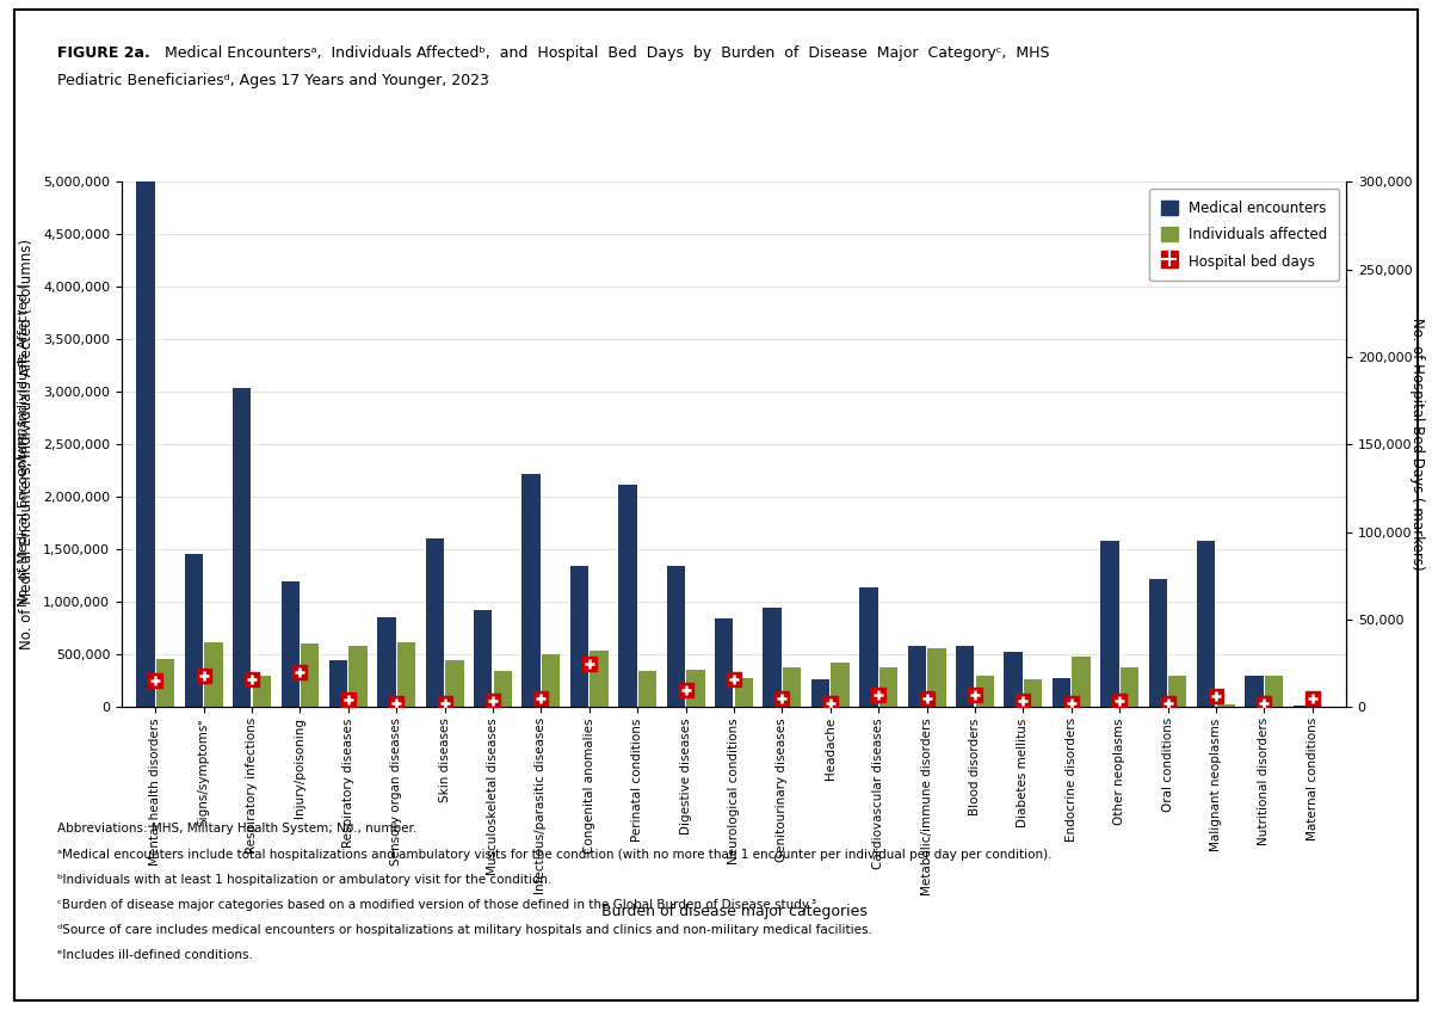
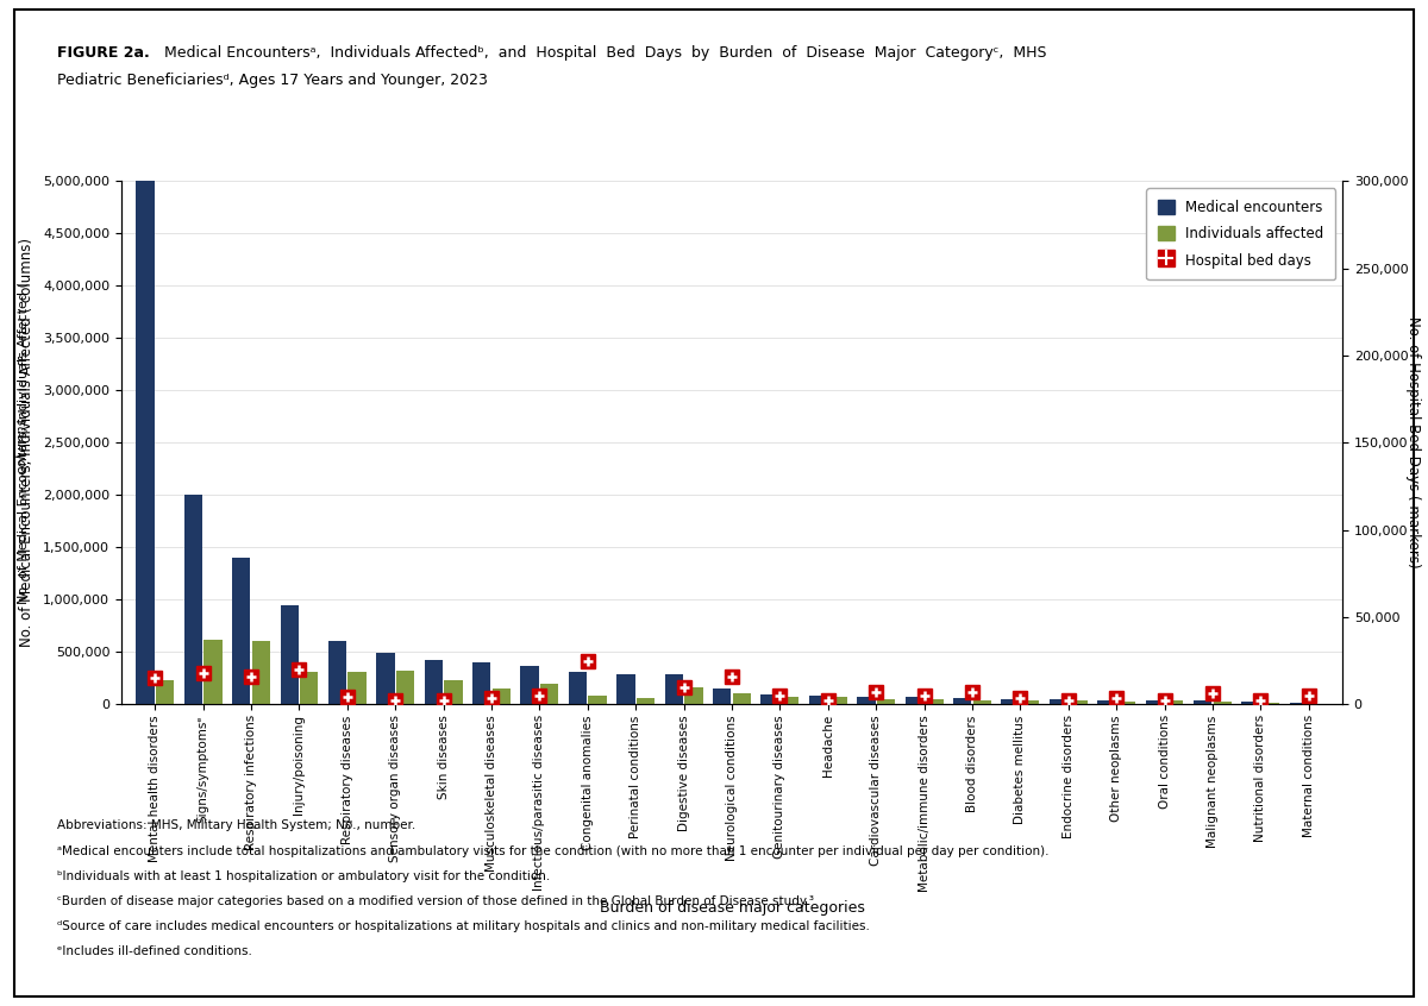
Individuals affected/Mental health disorders: 460,000 -> 230,000
Medical encounters/Signs/symptomsᵉ: 1,460,000 -> 2,000,000
Medical encounters/Respiratory infections: 3,040,000 -> 1,400,000
Individuals affected/Respiratory infections: 300,000 -> 600,000
Medical encounters/Injury/poisoning: 1,200,000 -> 950,000
Individuals affected/Injury/poisoning: 600,000 -> 310,000
Medical encounters/Respiratory diseases: 440,000 -> 600,000
Individuals affected/Respiratory diseases: 580,000 -> 310,000
Medical encounters/Sensory organ diseases: 860,000 -> 490,000
Individuals affected/Sensory organ diseases: 620,000 -> 320,000
Medical encounters/Skin diseases: 1,600,000 -> 420,000
Individuals affected/Skin diseases: 440,000 -> 220,000
Medical encounters/Musculoskeletal diseases: 920,000 -> 400,000
Individuals affected/Musculoskeletal diseases: 340,000 -> 160,000
Medical encounters/Infectious/parasitic diseases: 2,220,000 -> 370,000
Individuals affected/Infectious/parasitic diseases: 500,000 -> 200,000
Medical encounters/Congenital anomalies: 1,340,000 -> 310,000
Individuals affected/Congenital anomalies: 540,000 -> 80,000
Medical encounters/Perinatal conditions: 2,120,000 -> 290,000
Individuals affected/Perinatal conditions: 340,000 -> 60,000
Medical encounters/Digestive diseases: 1,340,000 -> 290,000
Individuals affected/Digestive diseases: 360,000 -> 160,000
Medical encounters/Neurological conditions: 840,000 -> 160,000
Individuals affected/Neurological conditions: 280,000 -> 100,000
Medical encounters/Genitourinary diseases: 940,000 -> 90,000
Individuals affected/Genitourinary diseases: 380,000 -> 60,000
Medical encounters/Headache: 260,000 -> 80,000
Individuals affected/Headache: 420,000 -> 70,000
Medical encounters/Cardiovascular diseases: 1,140,000 -> 60,000
Individuals affected/Cardiovascular diseases: 380,000 -> 50,000
Medical encounters/Metabolic/immune disorders: 580,000 -> 60,000
Individuals affected/Metabolic/immune disorders: 560,000 -> 50,000
Medical encounters/Blood disorders: 580,000 -> 60,000
Individuals affected/Blood disorders: 300,000 -> 40,000
Medical encounters/Diabetes mellitus: 520,000 -> 50,000
Individuals affected/Diabetes mellitus: 260,000 -> 30,000
Medical encounters/Endocrine disorders: 280,000 -> 40,000
Individuals affected/Endocrine disorders: 480,000 -> 30,000
Medical encounters/Other neoplasms: 1,580,000 -> 40,000
Individuals affected/Other neoplasms: 380,000 -> 30,000
Medical encounters/Oral conditions: 1,220,000 -> 40,000
Individuals affected/Oral conditions: 300,000 -> 30,000
Medical encounters/Malignant neoplasms: 1,580,000 -> 30,000
Medical encounters/Nutritional disorders: 300,000 -> 30,000
Individuals affected/Nutritional disorders: 300,000 -> 20,000
